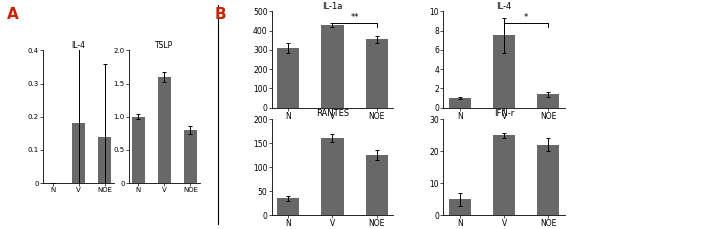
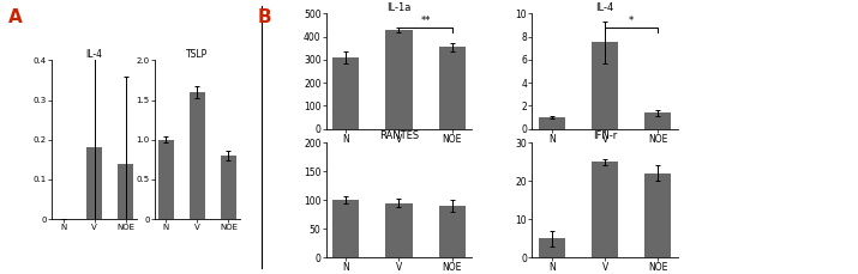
RANTES/N: 35 -> 100
RANTES/V: 160 -> 95
RANTES/NOE: 125 -> 90
